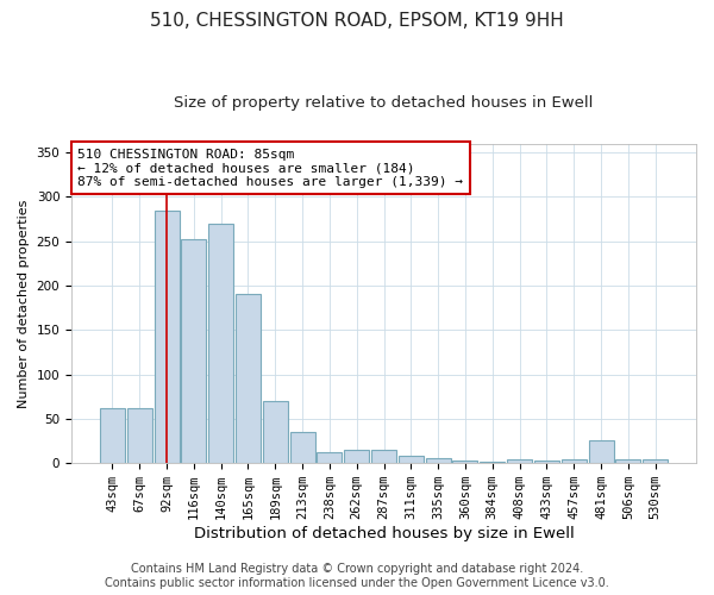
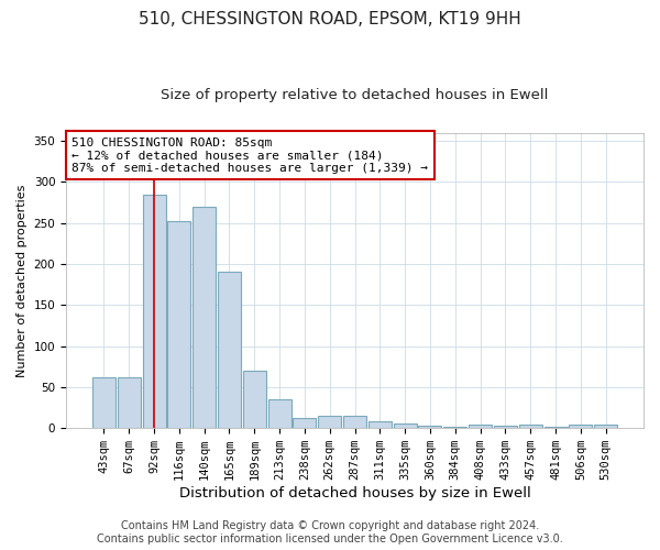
481sqm: 26 -> 1
